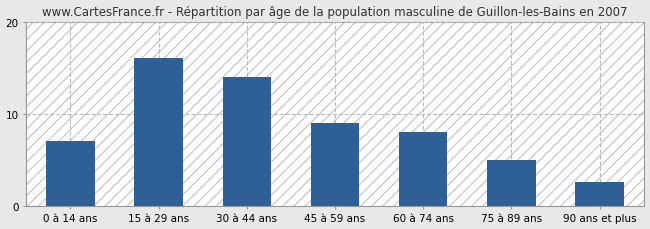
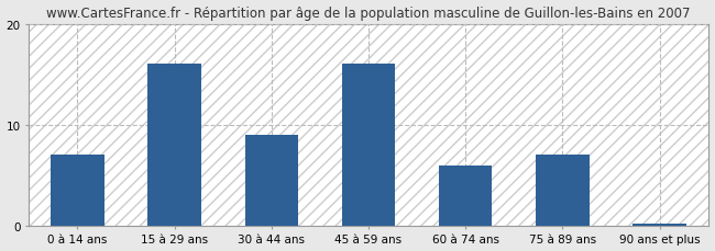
30 à 44 ans: 14.0 -> 9.0
45 à 59 ans: 9.0 -> 16.0
60 à 74 ans: 8.0 -> 6.0
75 à 89 ans: 5.0 -> 7.0
90 ans et plus: 2.6 -> 0.2
